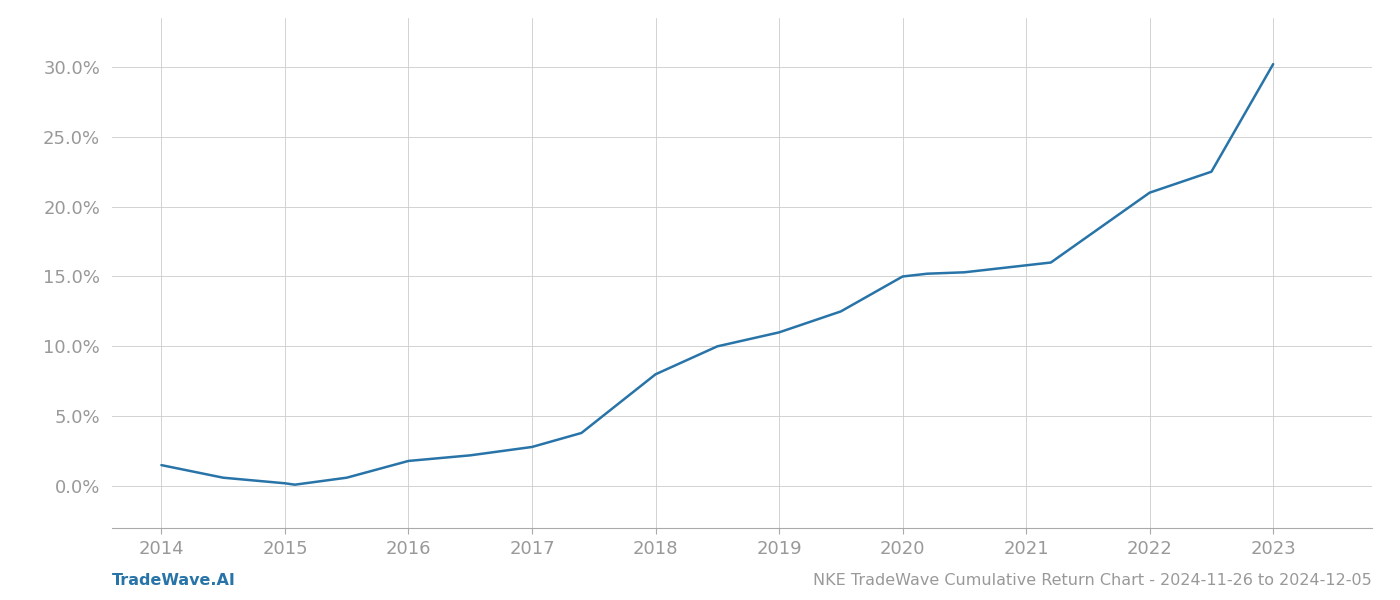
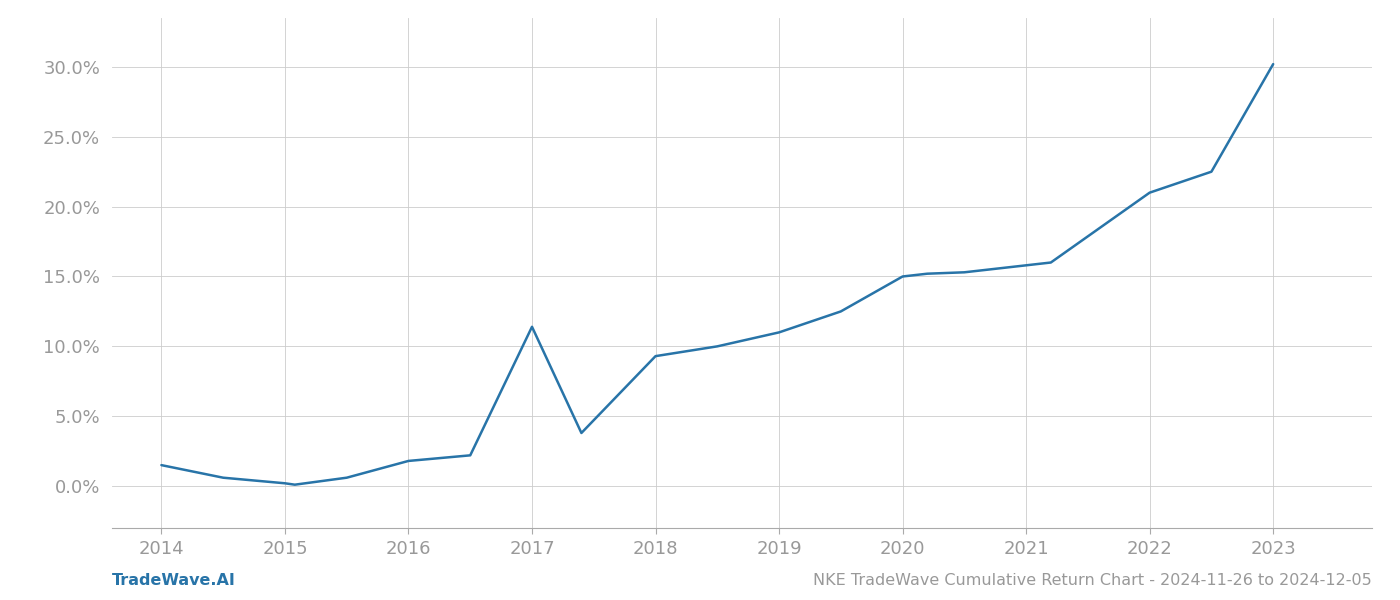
2017: 2.8% -> 11.4%
2018: 8.0% -> 9.3%
